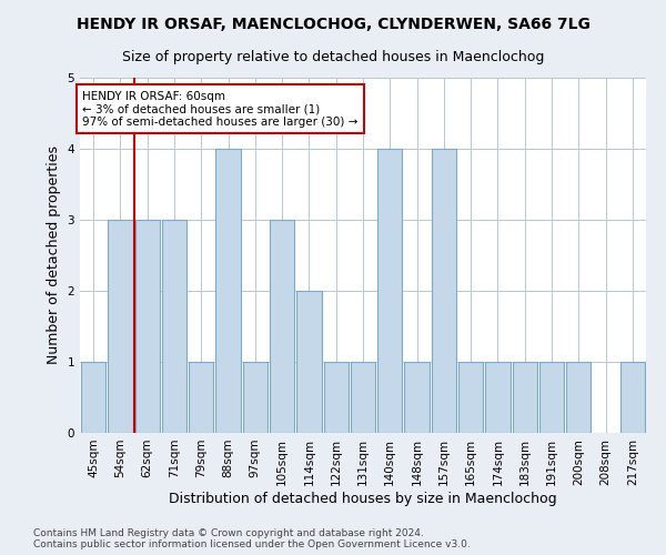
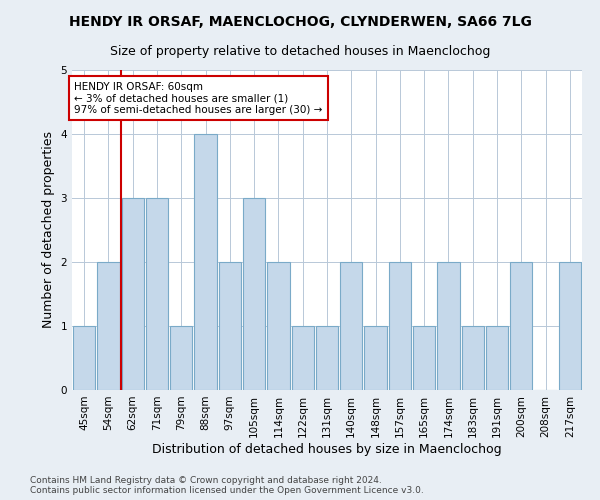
54sqm: 3 -> 2
97sqm: 1 -> 2
140sqm: 4 -> 2
157sqm: 4 -> 2
174sqm: 1 -> 2
200sqm: 1 -> 2
217sqm: 1 -> 2
